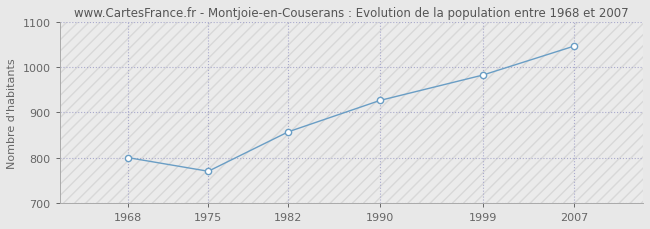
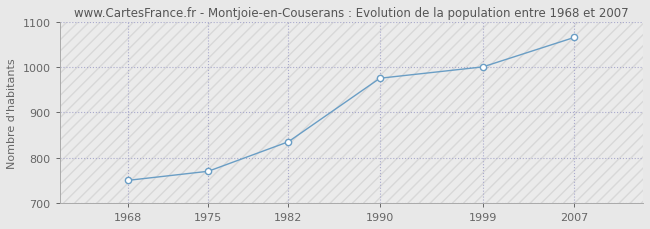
1968: 800 -> 750
1982: 857 -> 835
1990: 926 -> 975
1999: 982 -> 1000
2007: 1046 -> 1065
